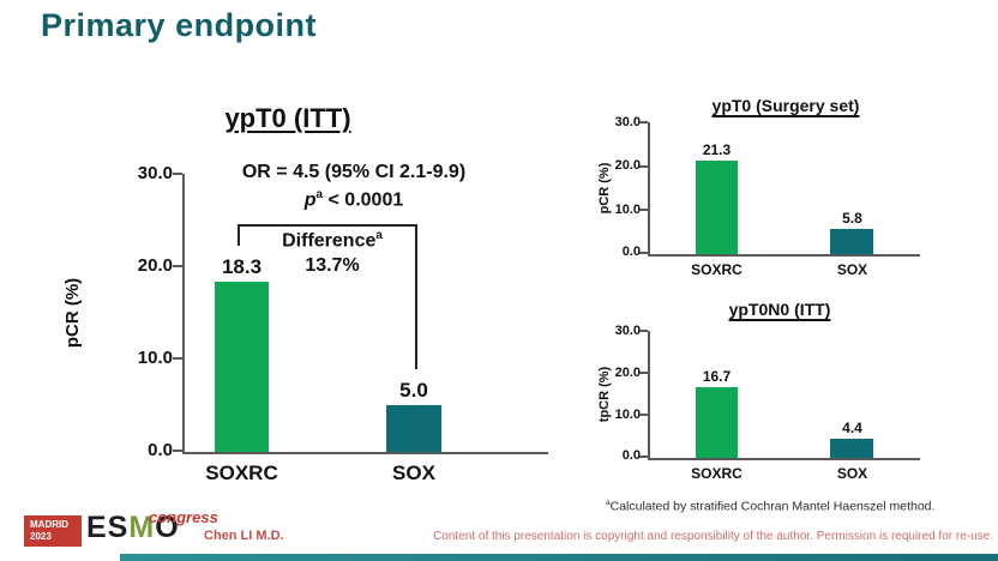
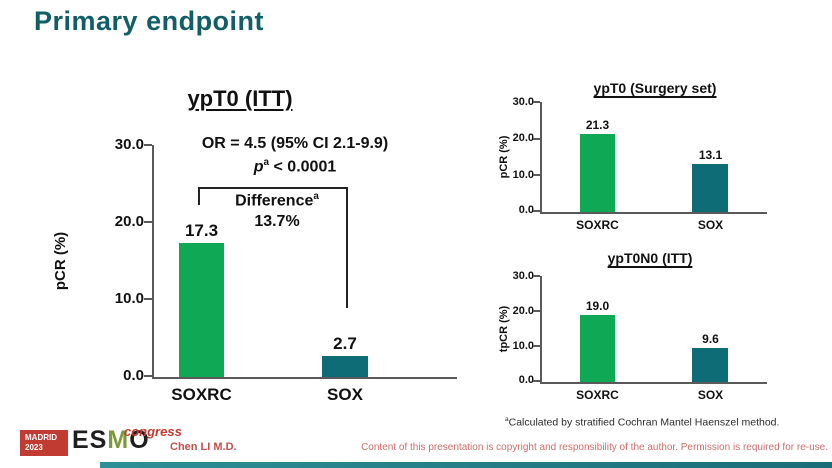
ypT0 (ITT)/SOXRC: 18.3 -> 17.3
ypT0 (ITT)/SOX: 5.0 -> 2.7
ypT0 (Surgery set)/SOX: 5.8 -> 13.1
ypT0N0 (ITT)/SOXRC: 16.7 -> 19.0
ypT0N0 (ITT)/SOX: 4.4 -> 9.6
